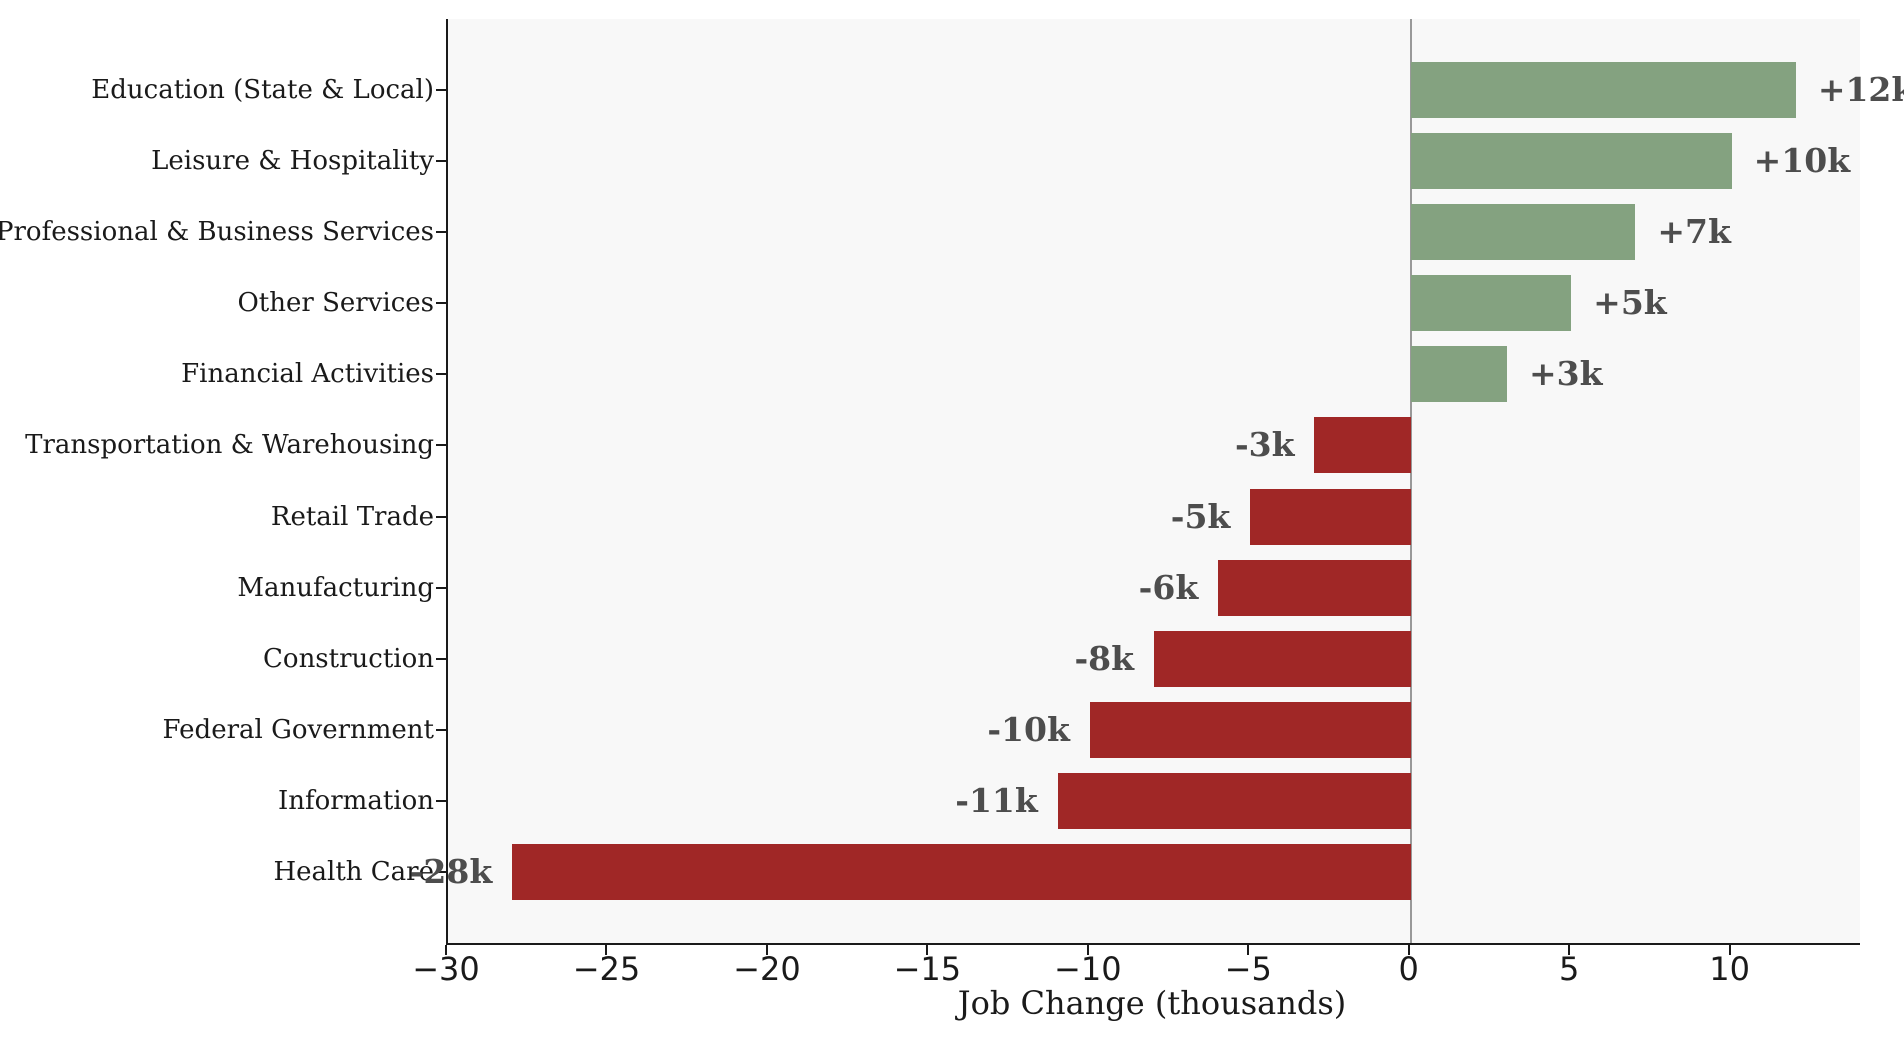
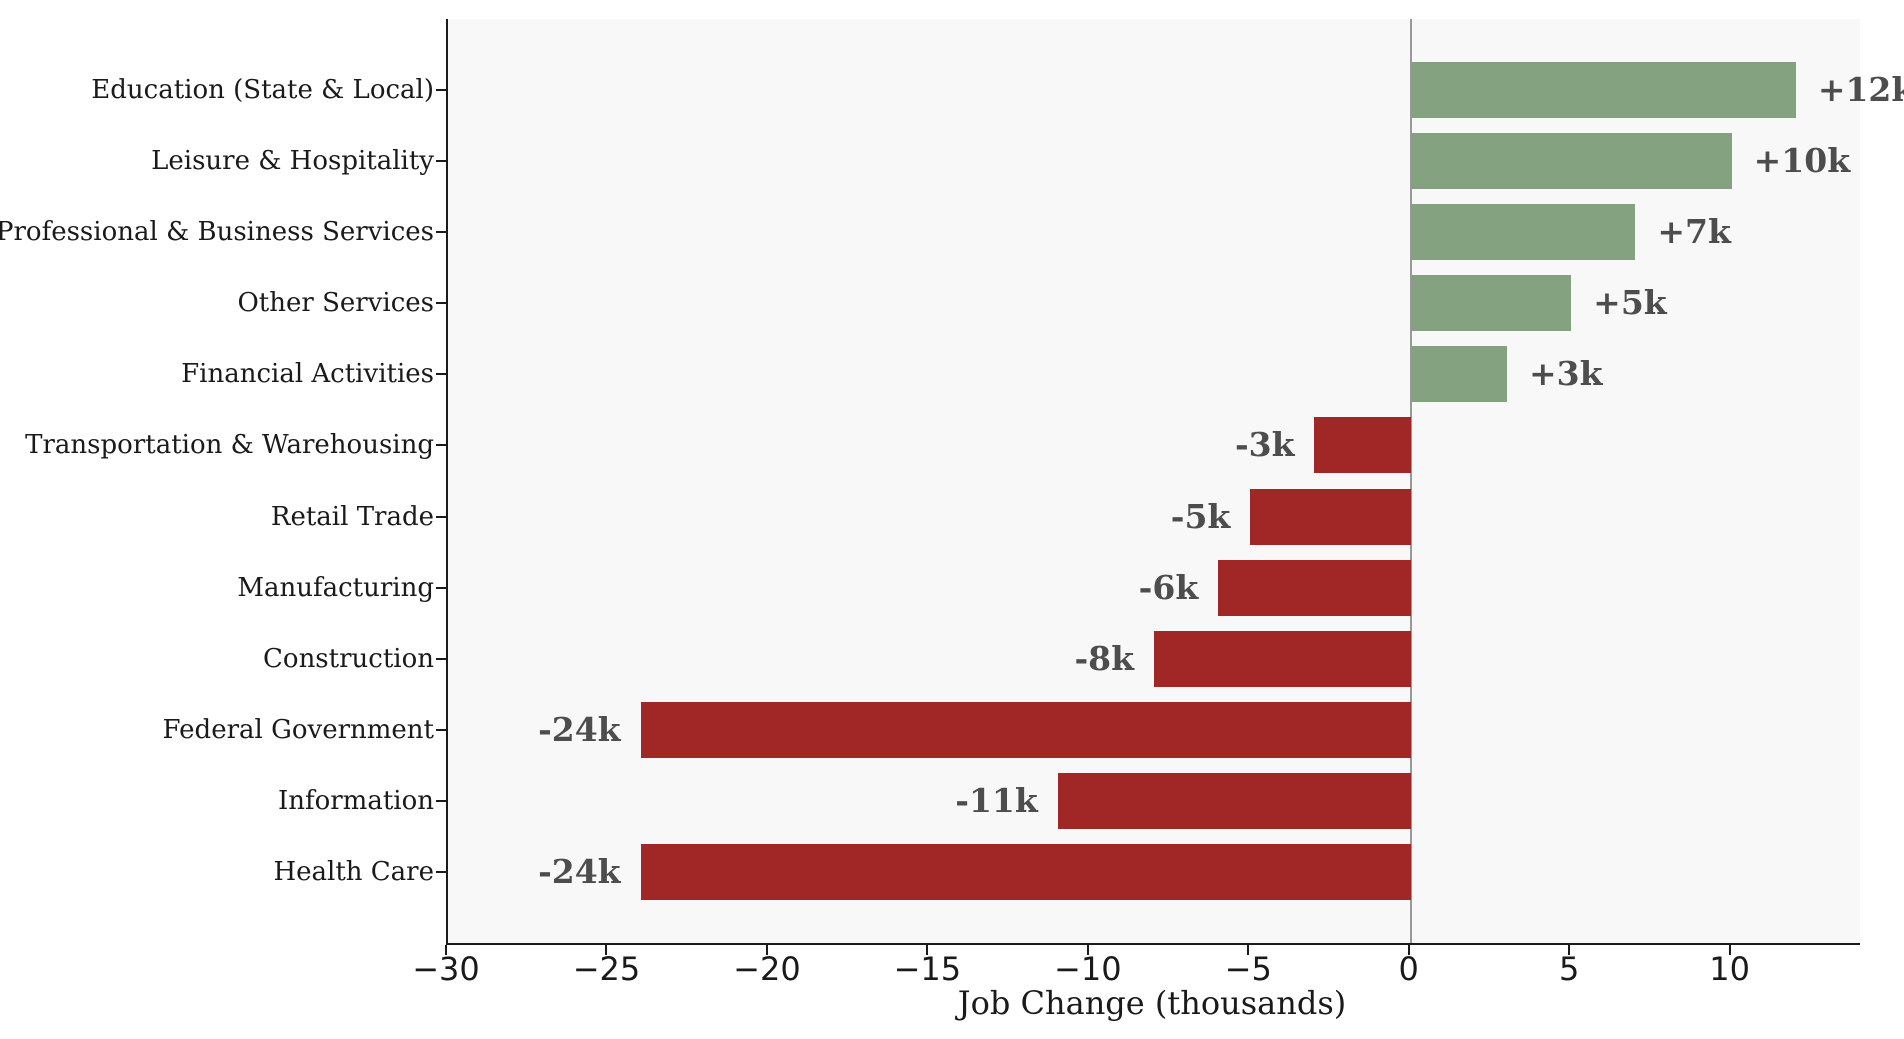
Federal Government: -10k -> -24k
Health Care: -28k -> -24k
